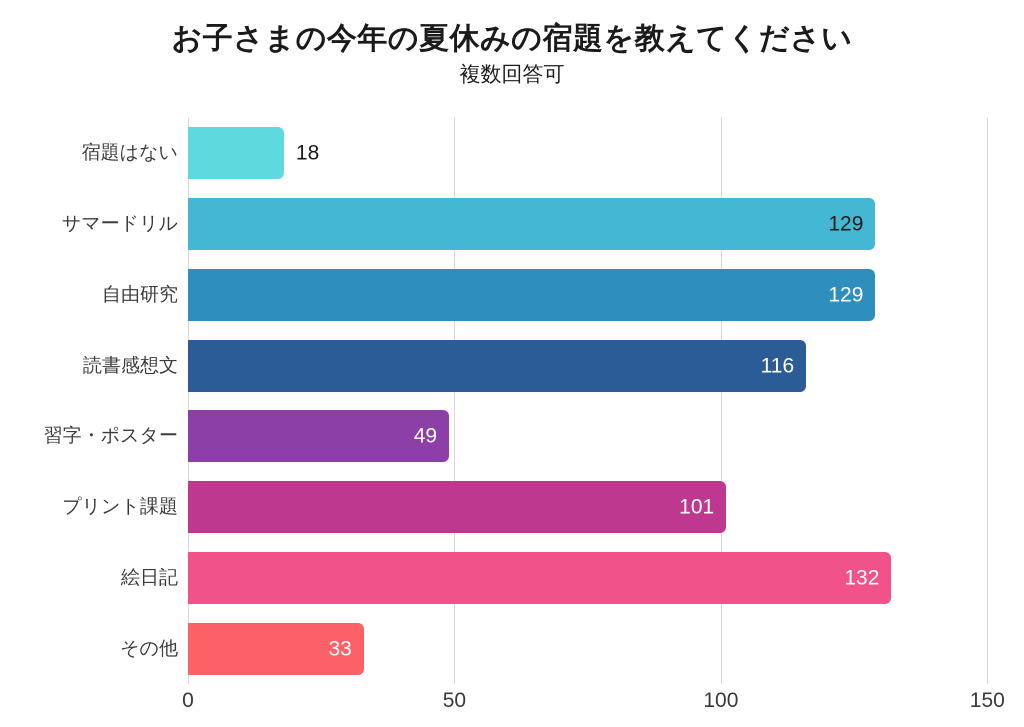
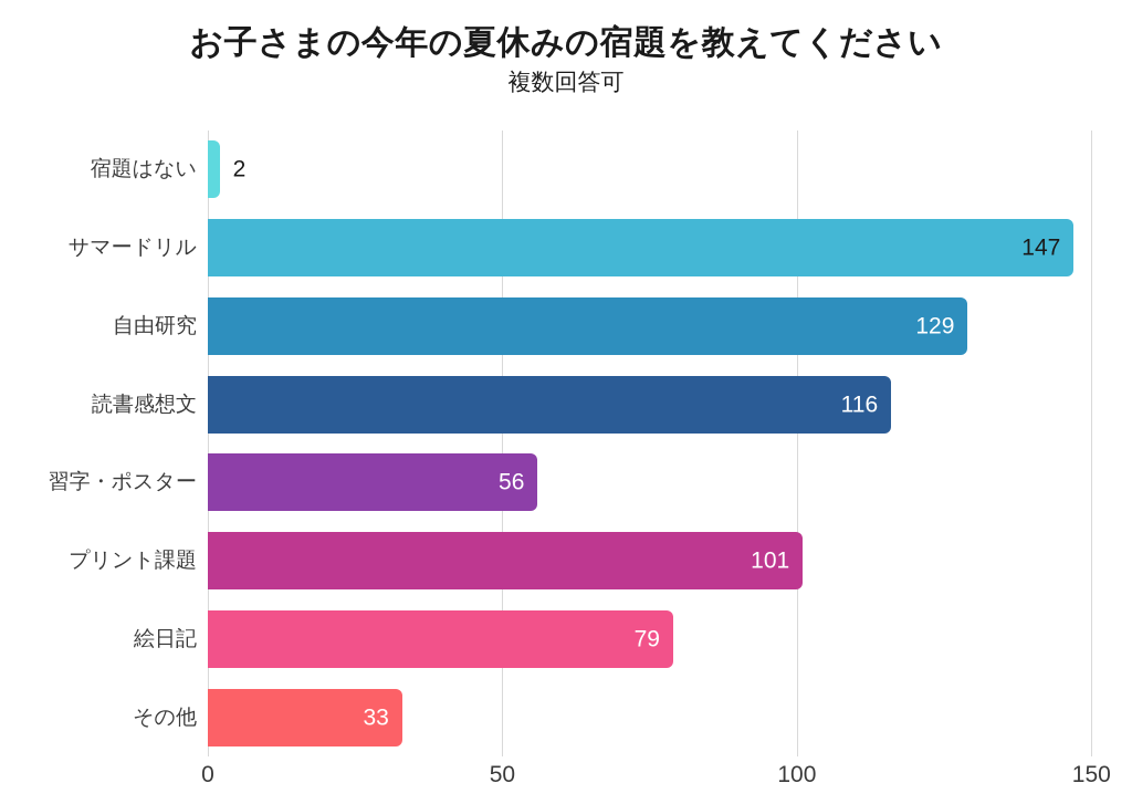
宿題はない: 18 -> 2
サマードリル: 129 -> 147
習字・ポスター: 49 -> 56
絵日記: 132 -> 79
